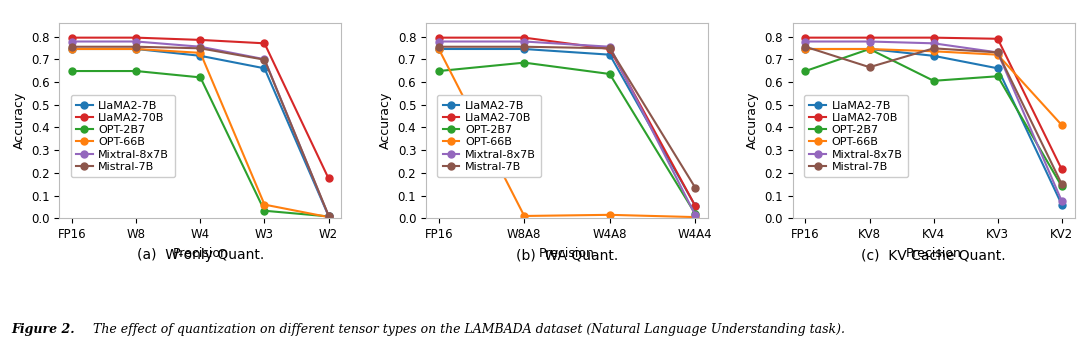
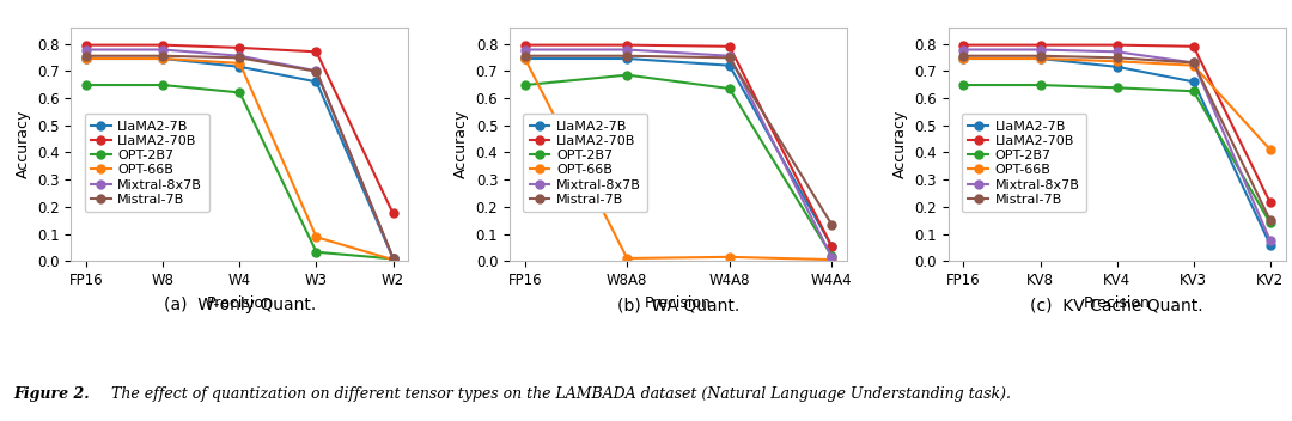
OPT-66B/W3: 0.060 -> 0.088
LlaMA2-70B/W4A8: 0.745 -> 0.790
OPT-2B7/KV8: 0.745 -> 0.648
Mistral-7B/KV8: 0.665 -> 0.755
OPT-2B7/KV4: 0.605 -> 0.638
